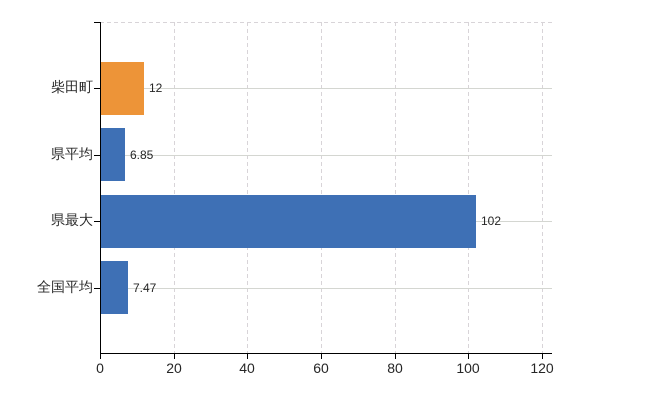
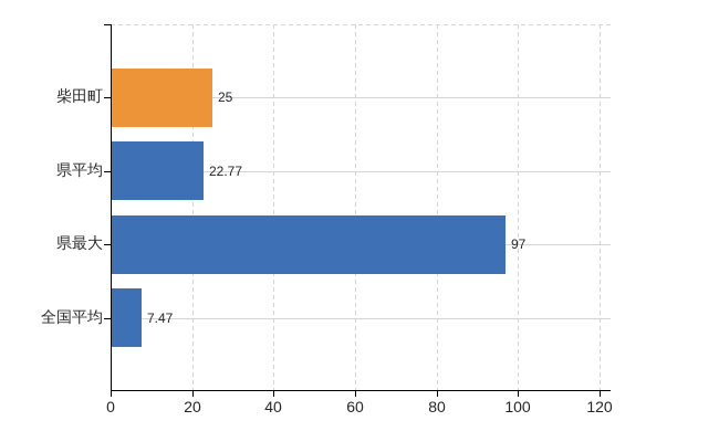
柴田町: 12 -> 25
県平均: 6.85 -> 22.77
県最大: 102 -> 97
